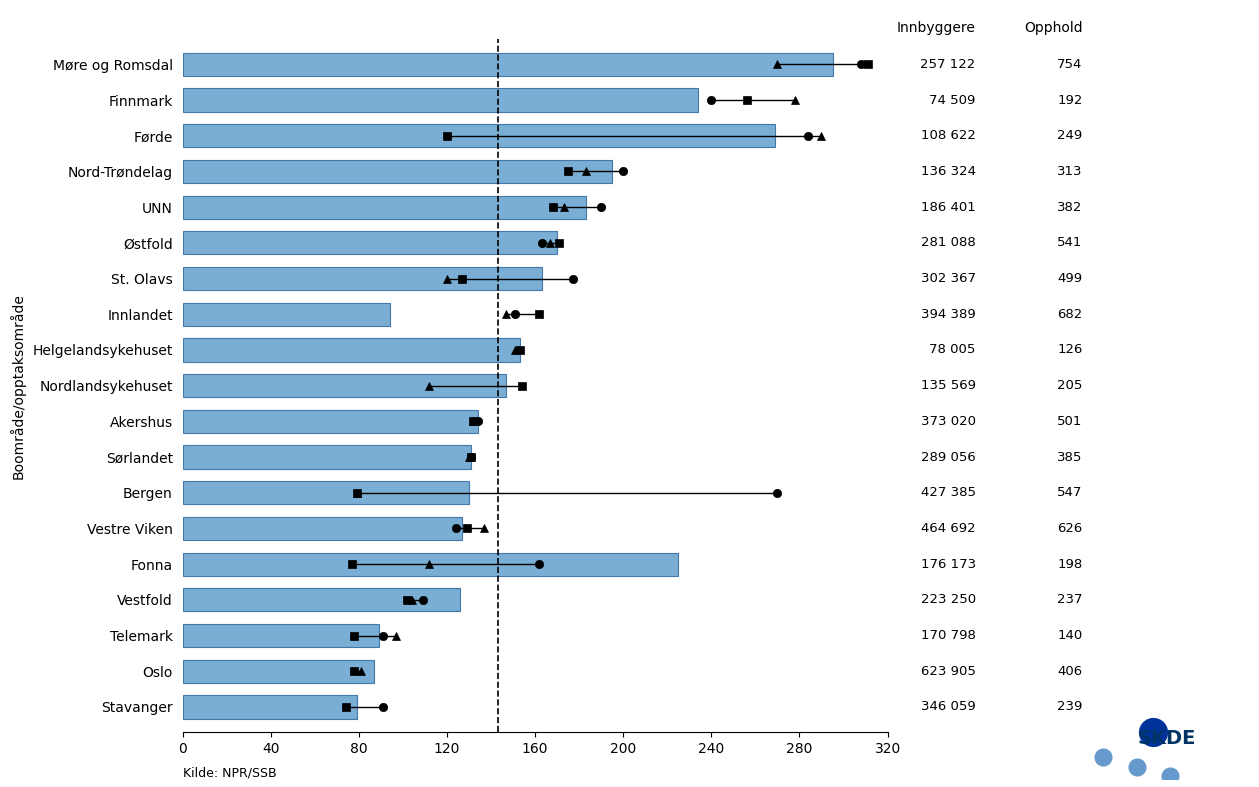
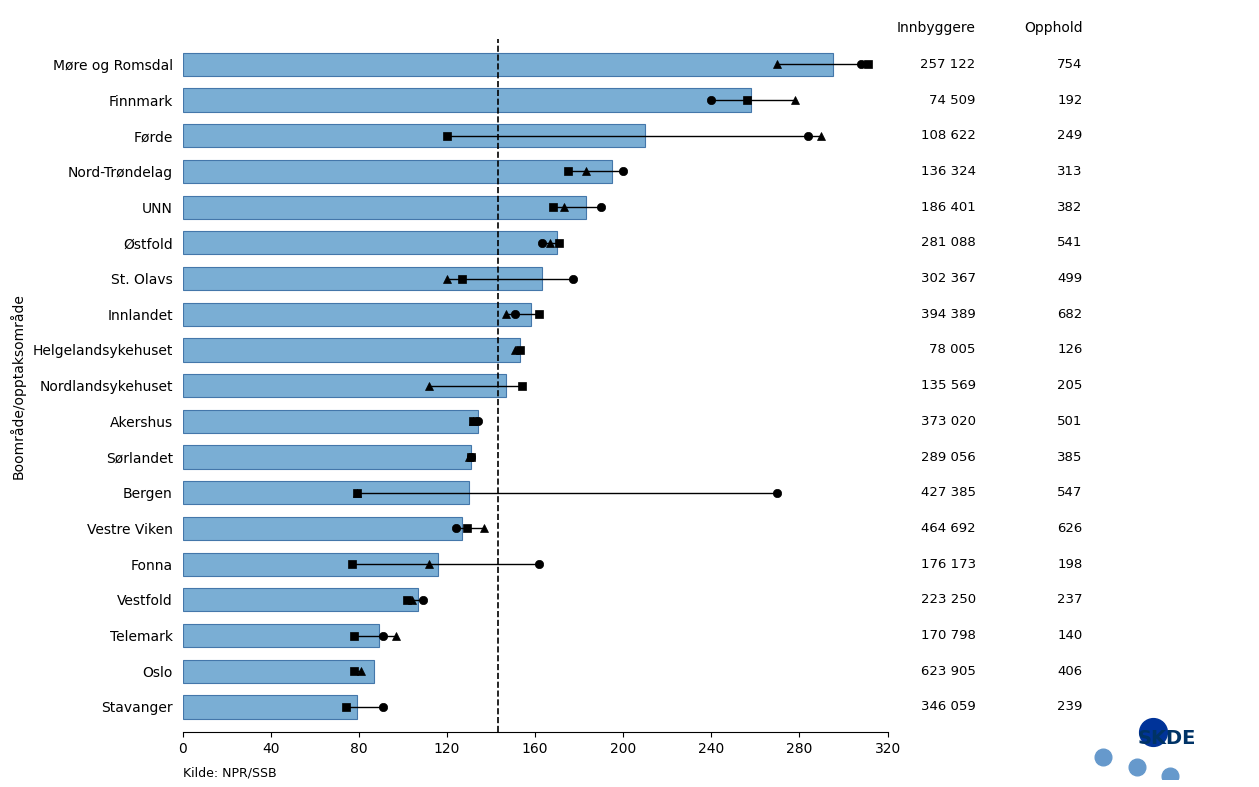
Finnmark: 234 -> 258
Førde: 269 -> 210
Innlandet: 94 -> 158
Fonna: 225 -> 116
Vestfold: 126 -> 107
